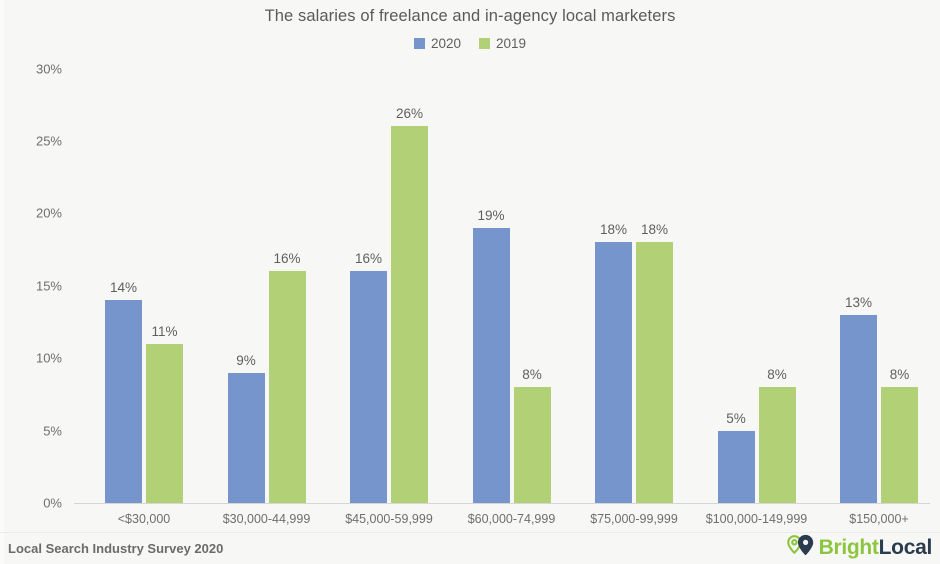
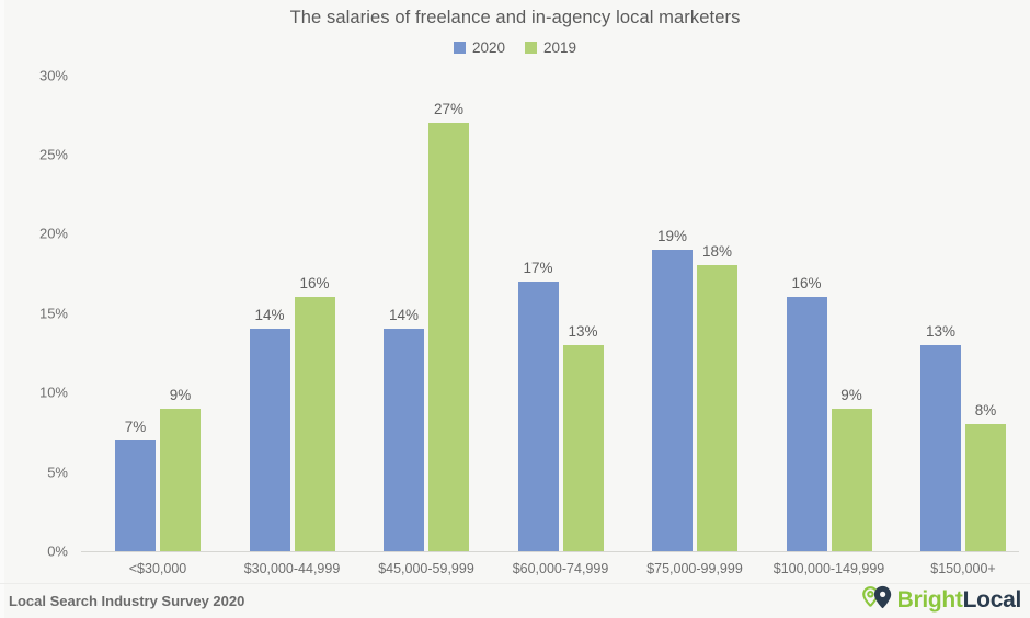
2020/<$30,000: 14% -> 7%
2019/<$30,000: 11% -> 9%
2020/$30,000-44,999: 9% -> 14%
2020/$45,000-59,999: 16% -> 14%
2019/$45,000-59,999: 26% -> 27%
2020/$60,000-74,999: 19% -> 17%
2019/$60,000-74,999: 8% -> 13%
2020/$75,000-99,999: 18% -> 19%
2020/$100,000-149,999: 5% -> 16%
2019/$100,000-149,999: 8% -> 9%
